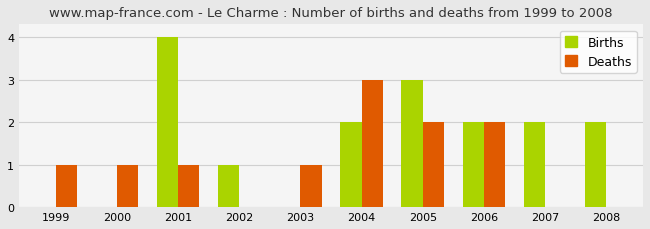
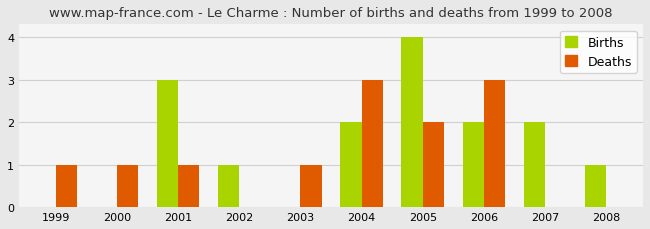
Births/2001: 4 -> 3
Births/2005: 3 -> 4
Deaths/2006: 2 -> 3
Births/2008: 2 -> 1
